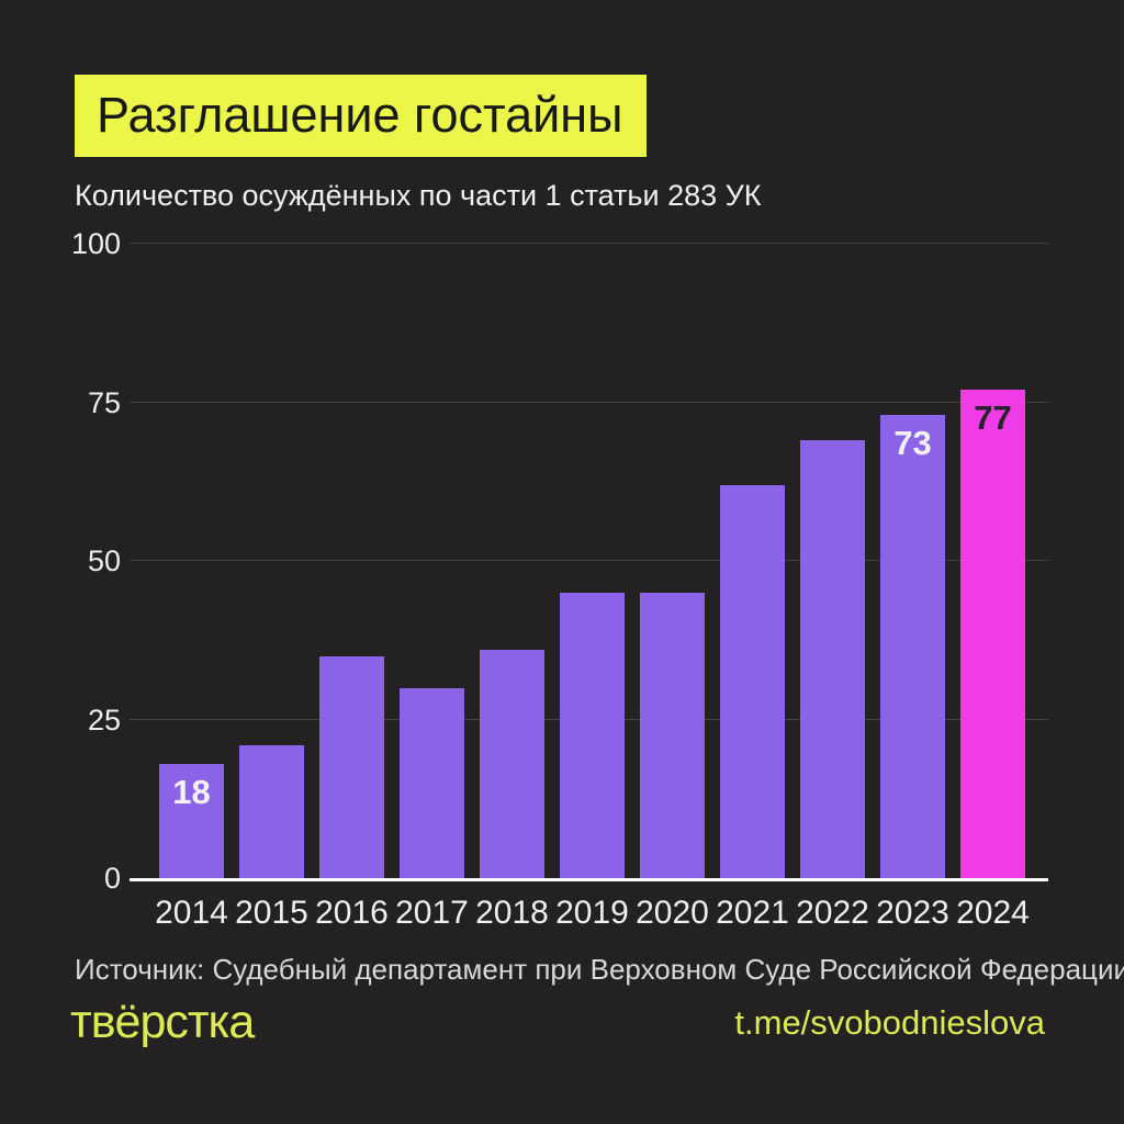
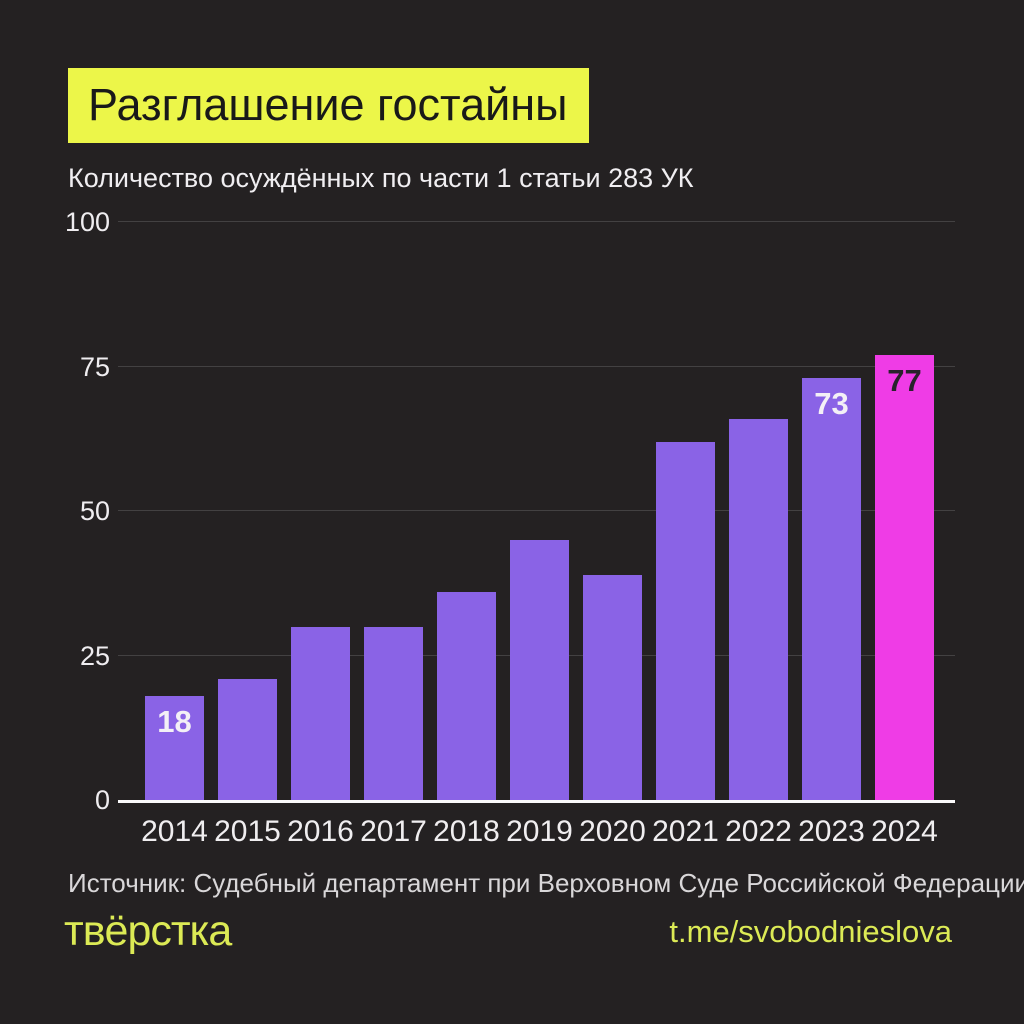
2016: 35 -> 30
2020: 45 -> 39
2022: 69 -> 66
